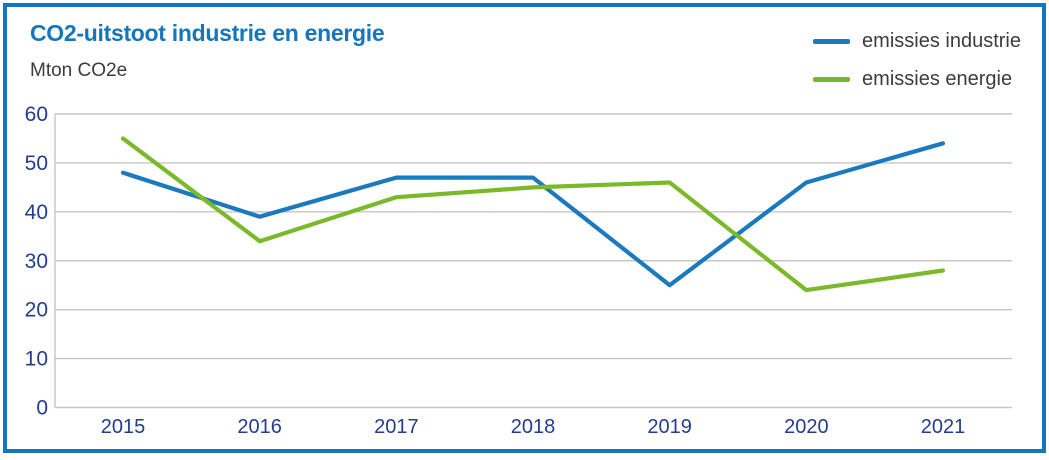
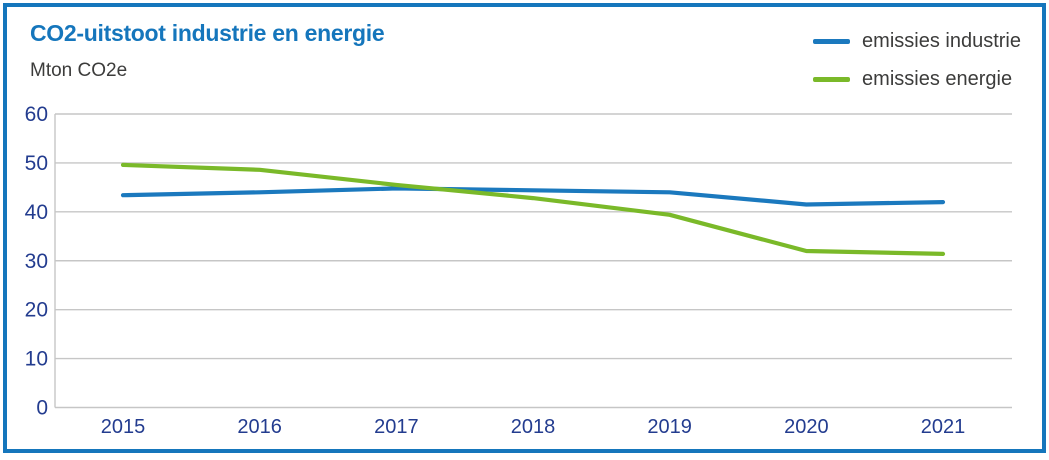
emissies industrie/2015: 48 -> 43
emissies energie/2015: 55 -> 50
emissies industrie/2016: 39 -> 44
emissies energie/2016: 34 -> 49
emissies industrie/2017: 47 -> 45
emissies energie/2017: 43 -> 46
emissies industrie/2018: 47 -> 44
emissies energie/2018: 45 -> 43
emissies industrie/2019: 25 -> 44
emissies energie/2019: 46 -> 39
emissies industrie/2020: 46 -> 42
emissies energie/2020: 24 -> 32
emissies industrie/2021: 54 -> 42
emissies energie/2021: 28 -> 31
